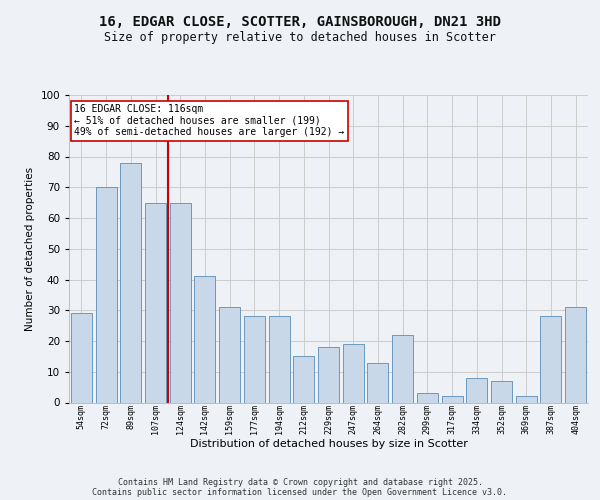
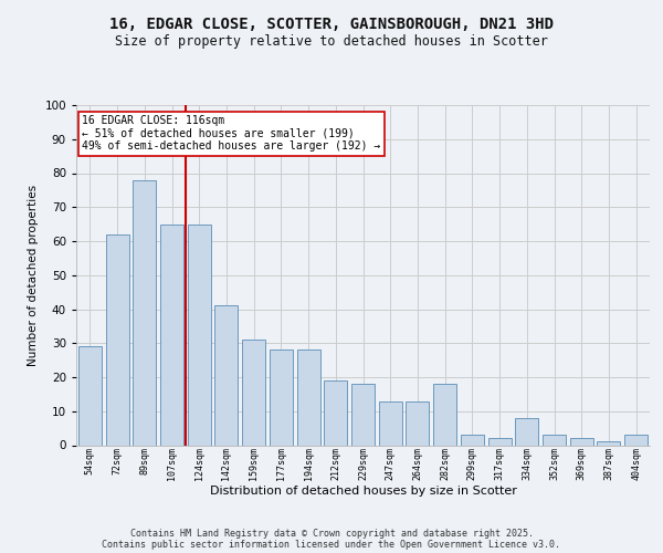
72sqm: 70 -> 62
212sqm: 15 -> 19
247sqm: 19 -> 13
282sqm: 22 -> 18
352sqm: 7 -> 3
387sqm: 28 -> 1
404sqm: 31 -> 3
